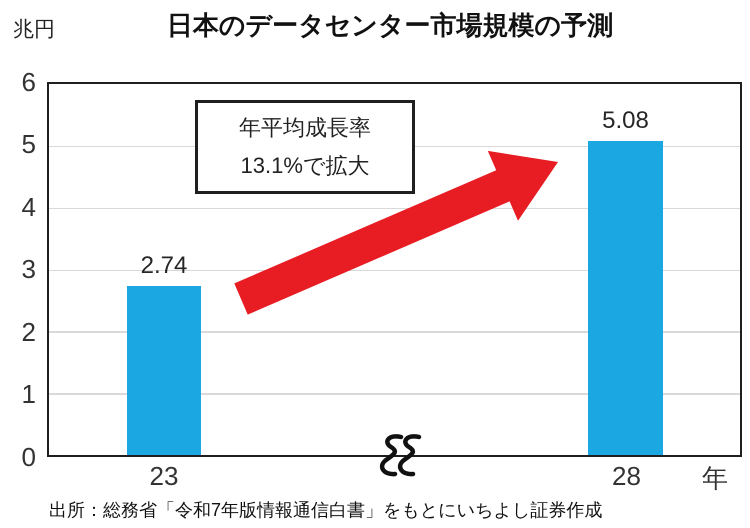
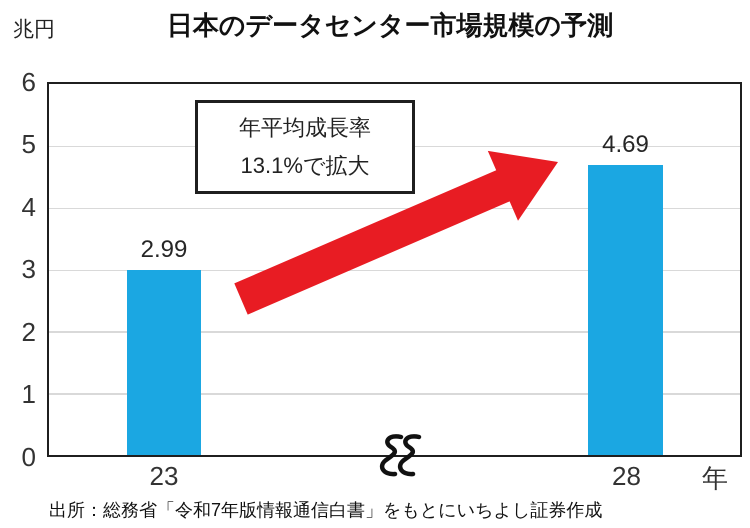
23: 2.74 -> 2.99
28: 5.08 -> 4.69
